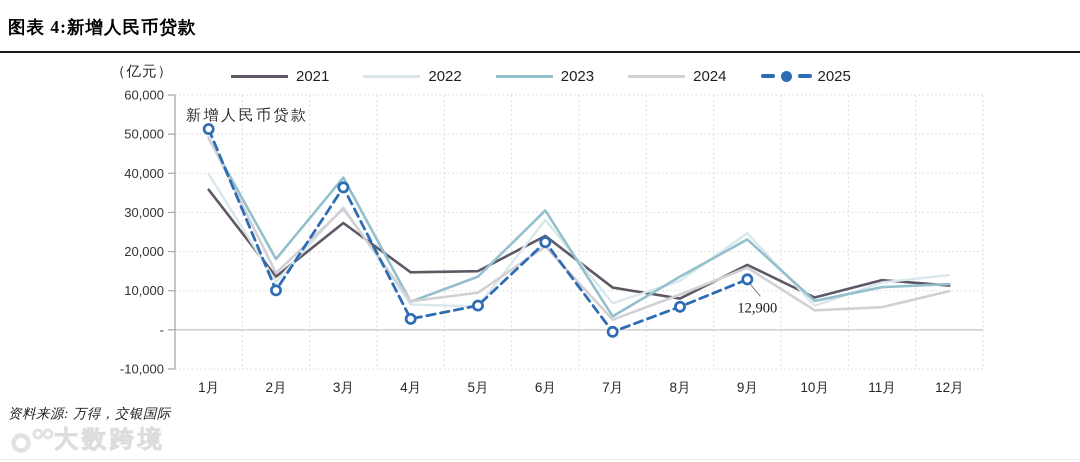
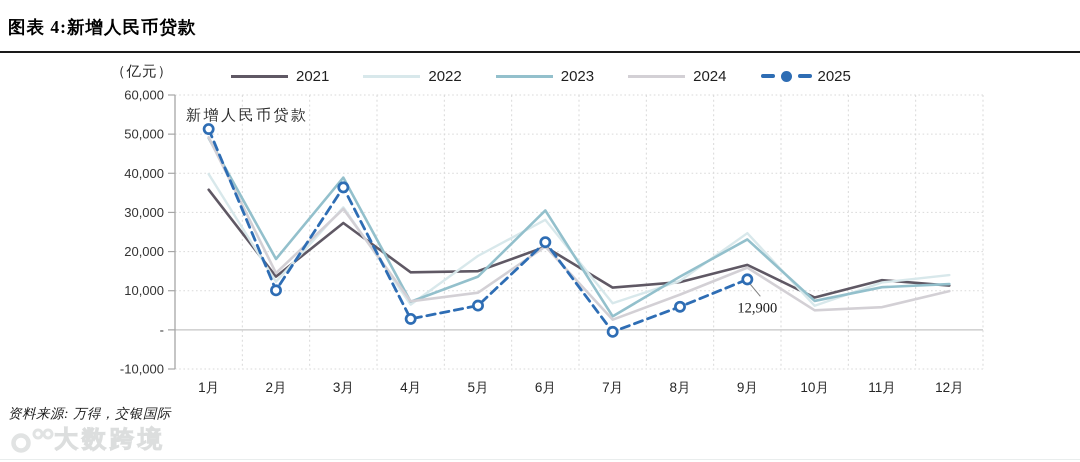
2022/5月: 6000 -> 19000
2021/6月: 24000 -> 21000
2021/8月: 8000 -> 12000
